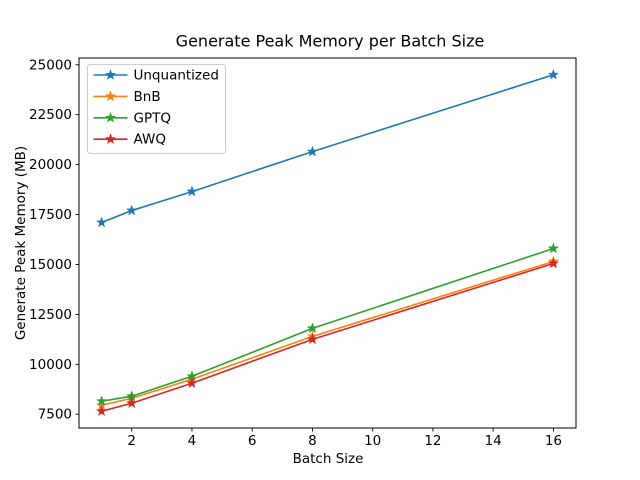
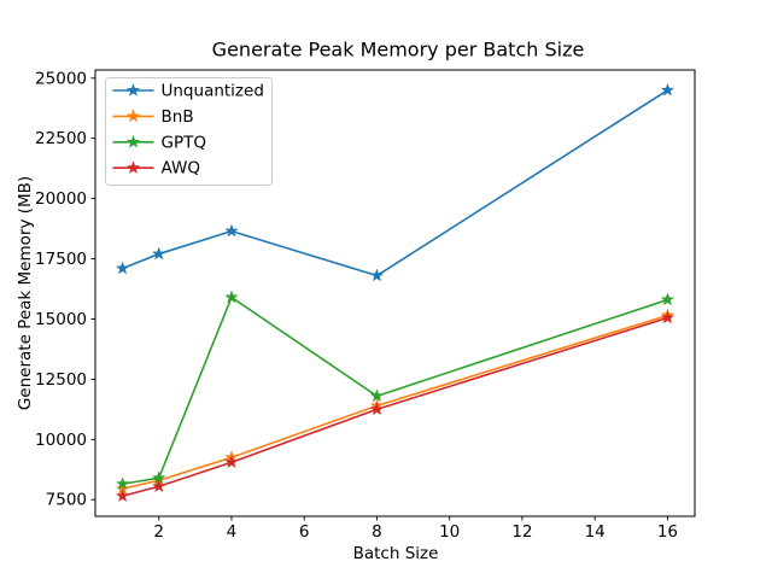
GPTQ/4: 9400 -> 15900
Unquantized/8: 20600 -> 16800
